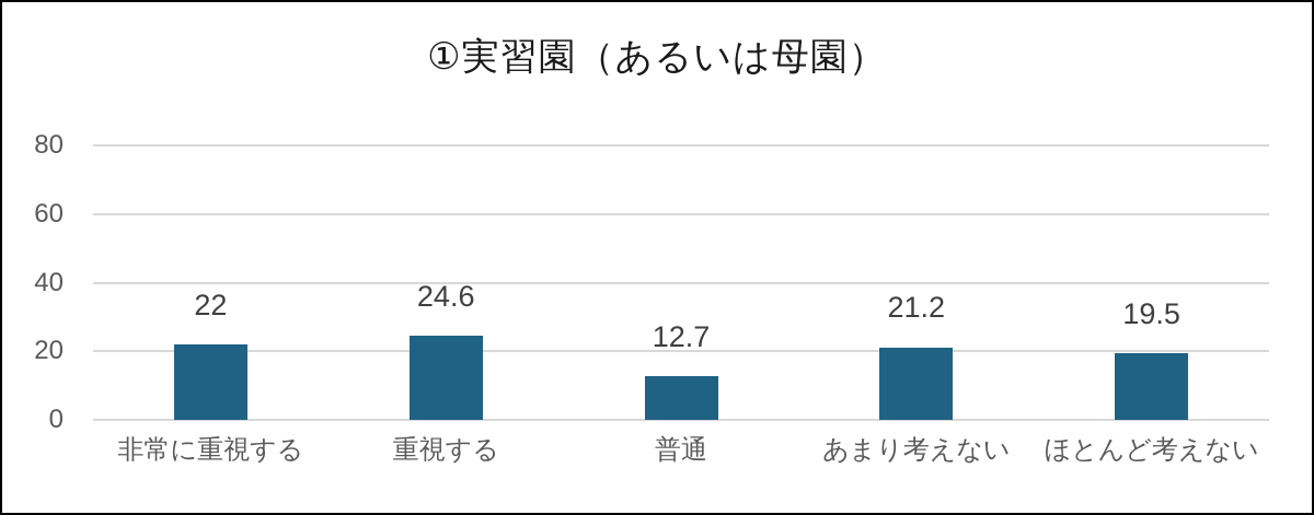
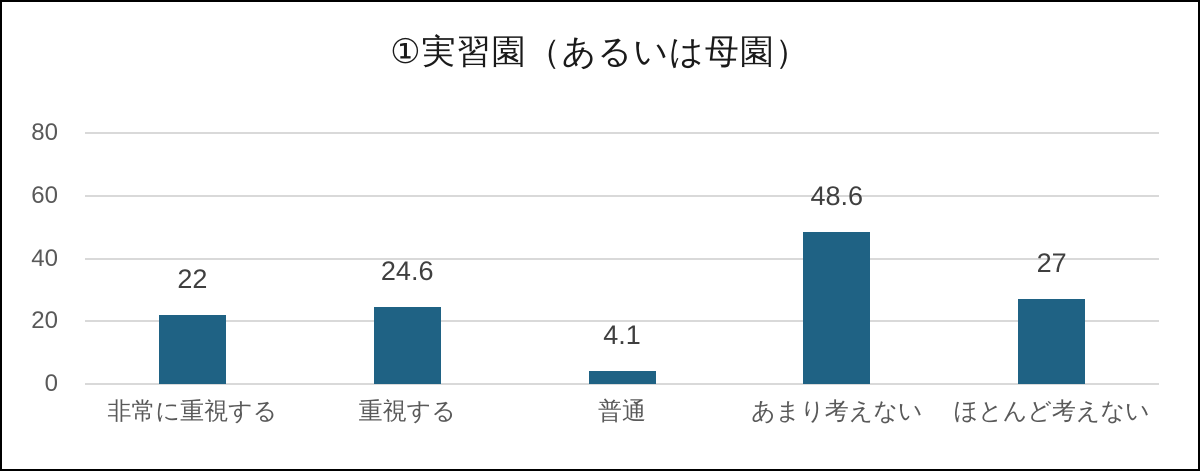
普通: 12.7 -> 4.1
あまり考えない: 21.2 -> 48.6
ほとんど考えない: 19.5 -> 27
